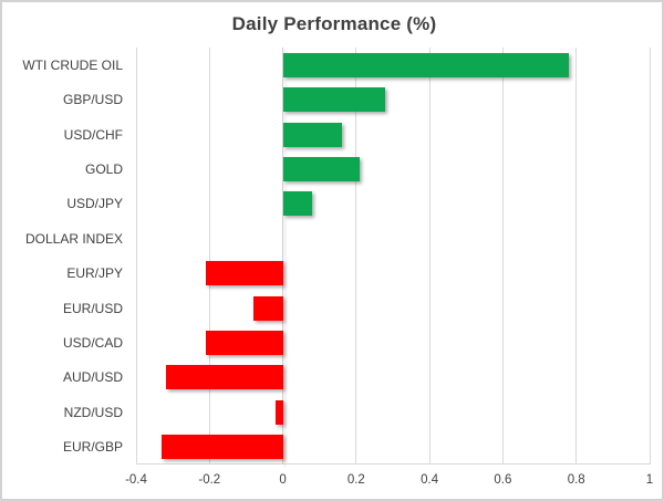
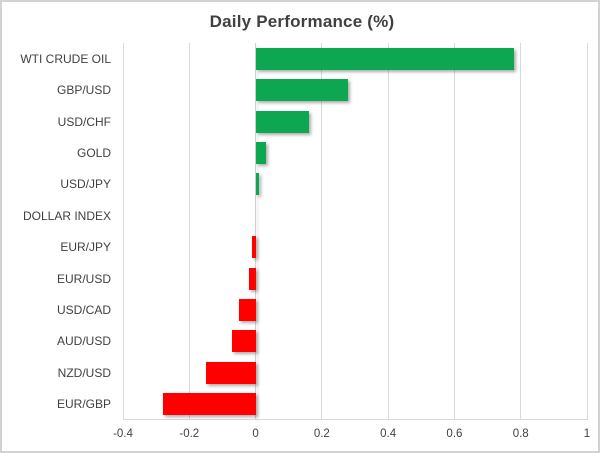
GOLD: 0.21 -> 0.03
USD/JPY: 0.08 -> 0.01
EUR/JPY: -0.21 -> -0.01
EUR/USD: -0.08 -> -0.02
USD/CAD: -0.21 -> -0.05
AUD/USD: -0.32 -> -0.07
NZD/USD: -0.02 -> -0.15
EUR/GBP: -0.33 -> -0.28
